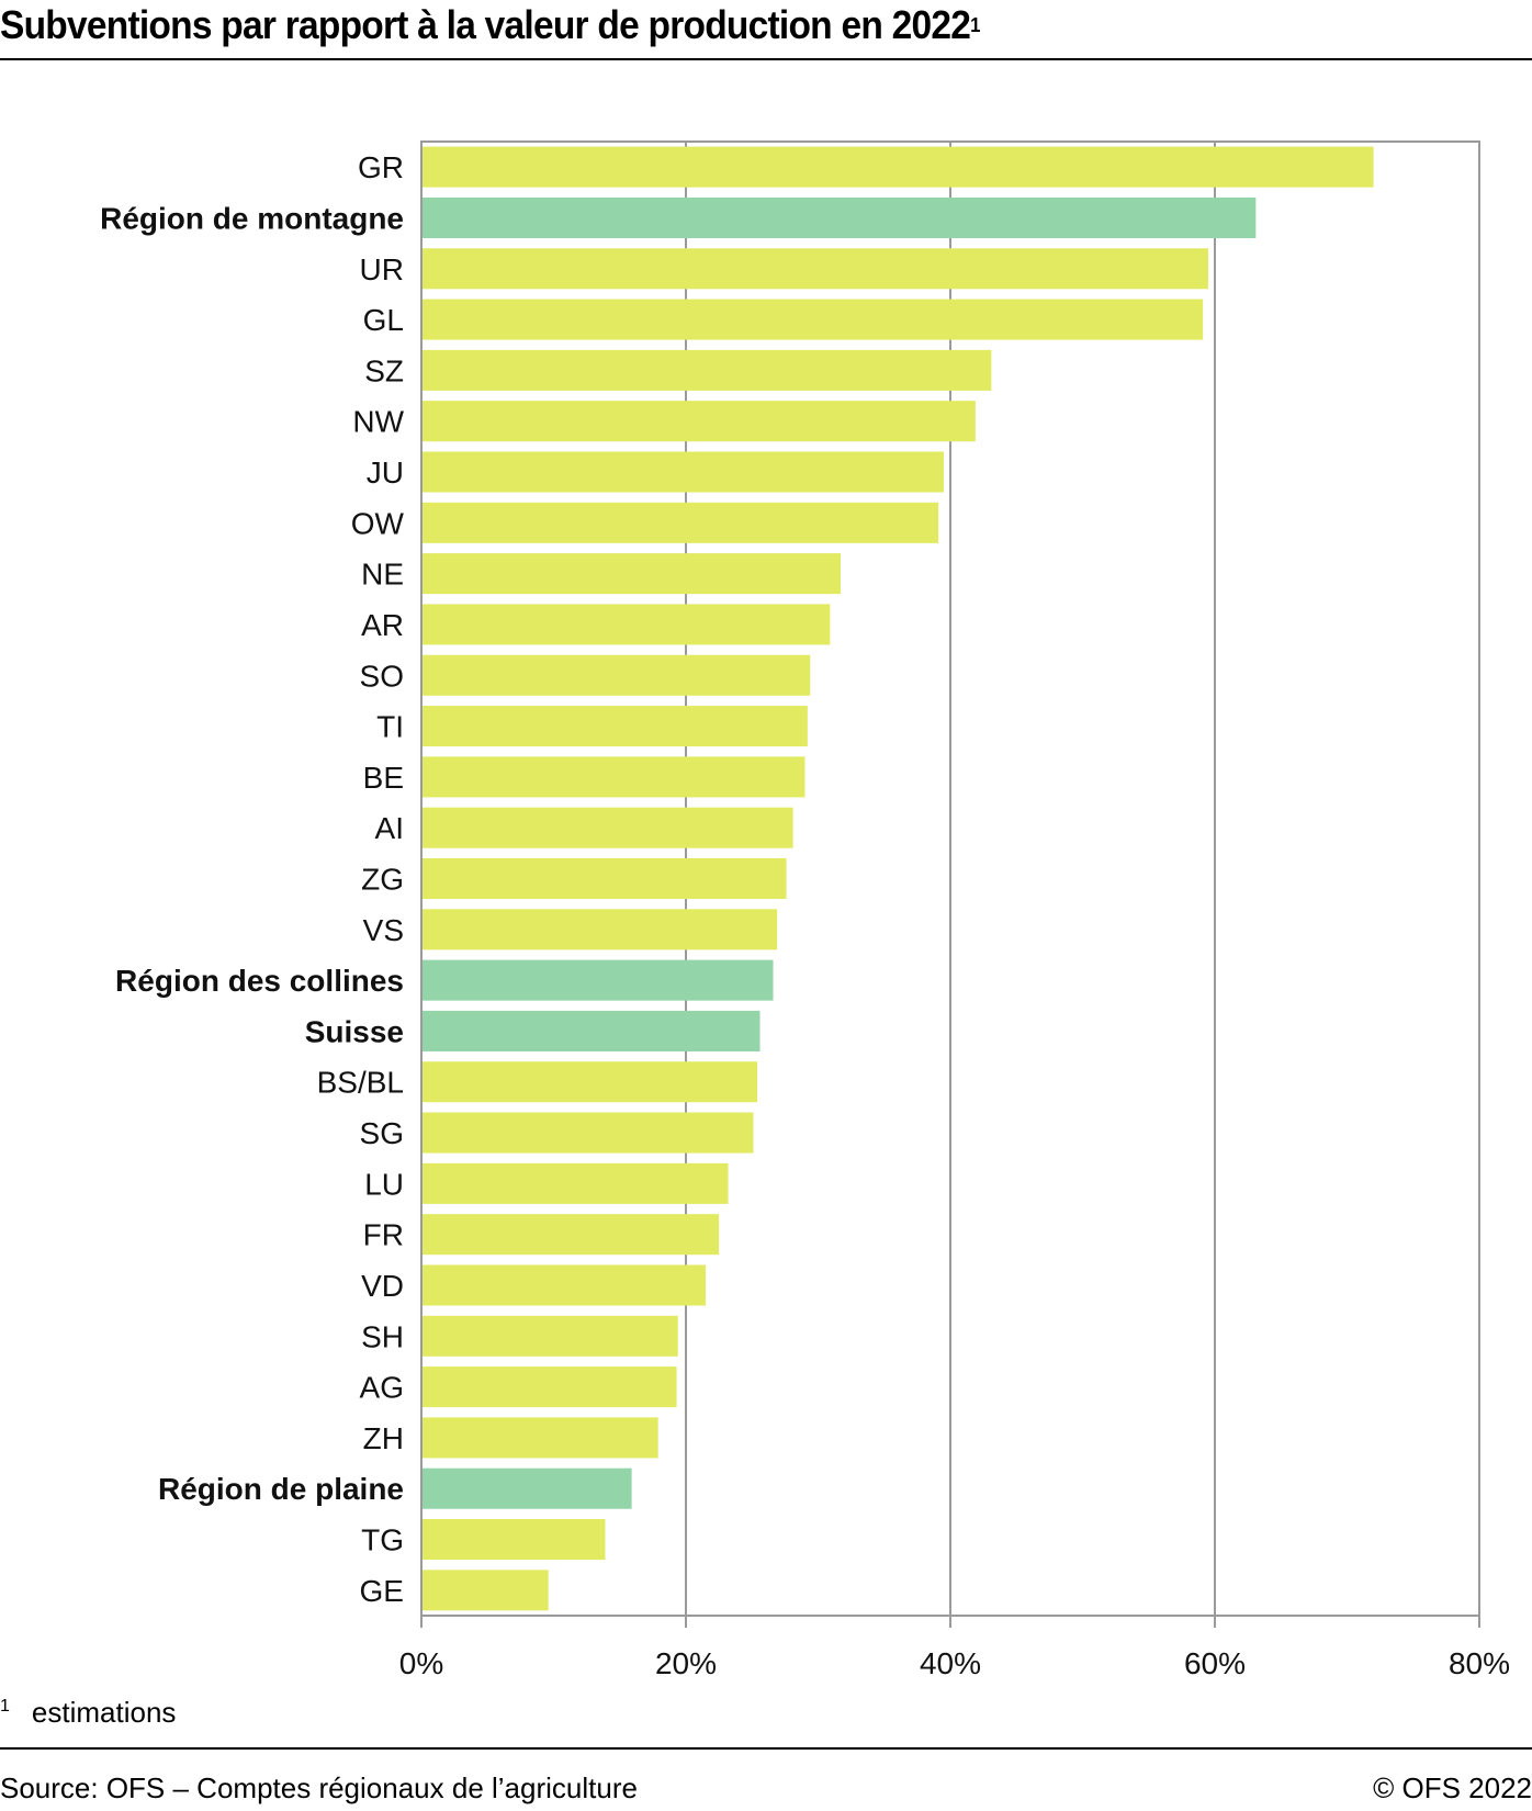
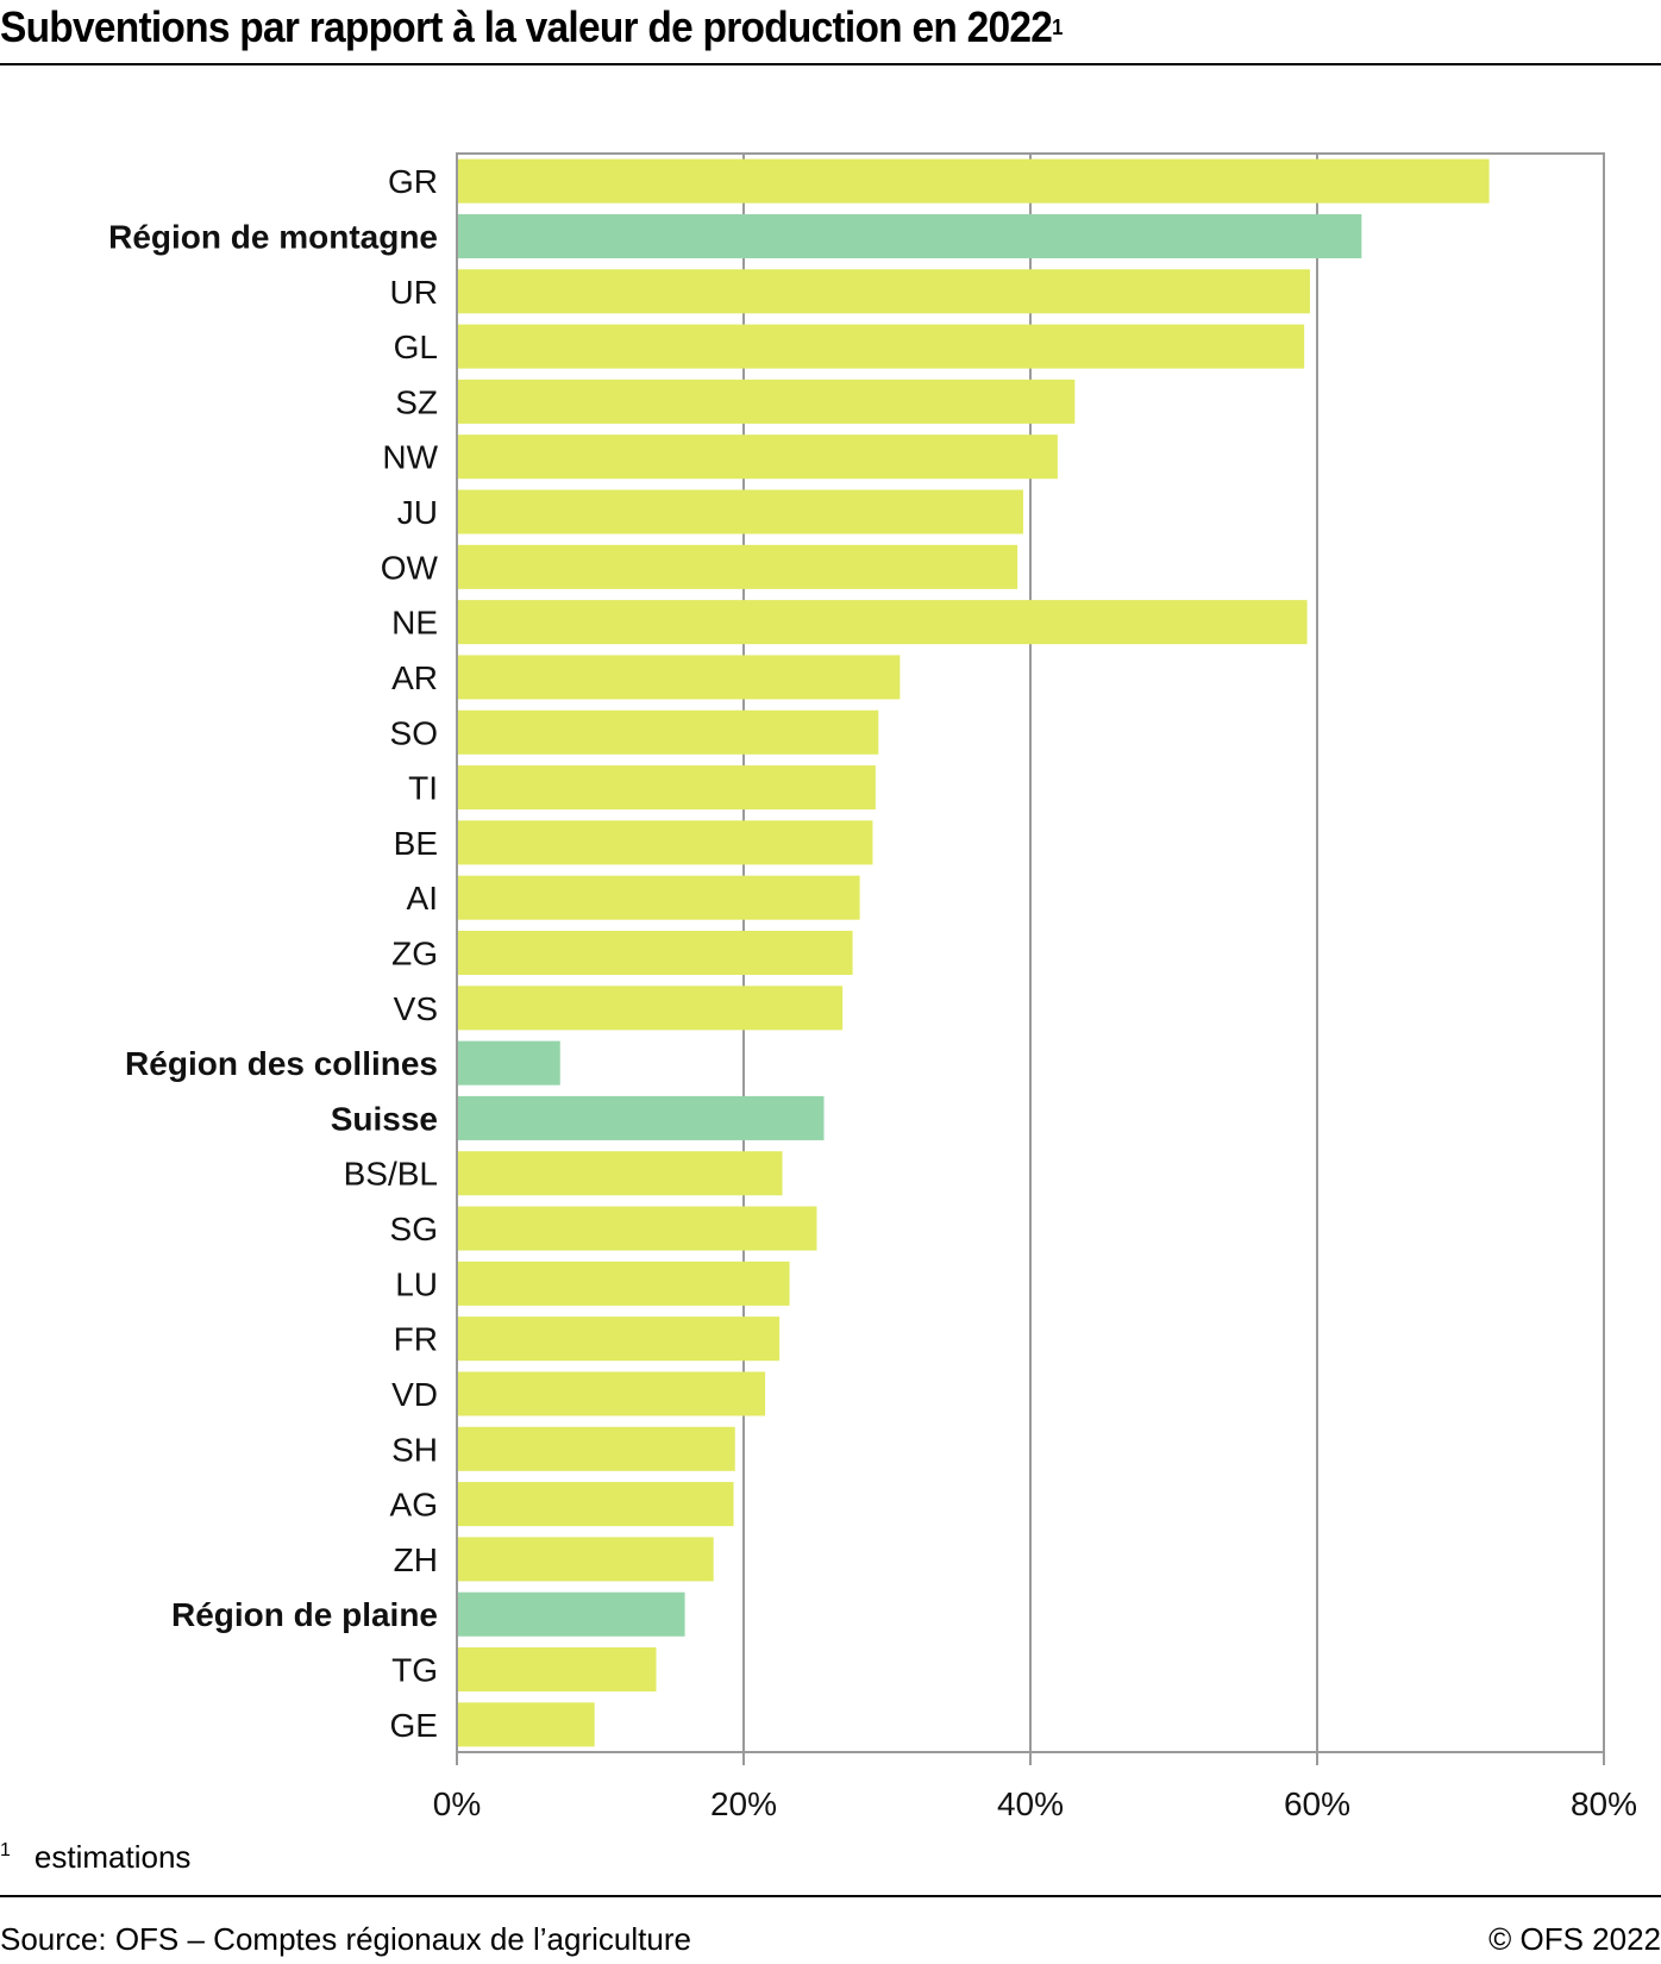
NE: 31.7% -> 59.3%
Région des collines: 26.6% -> 7.2%
BS/BL: 25.4% -> 22.7%
